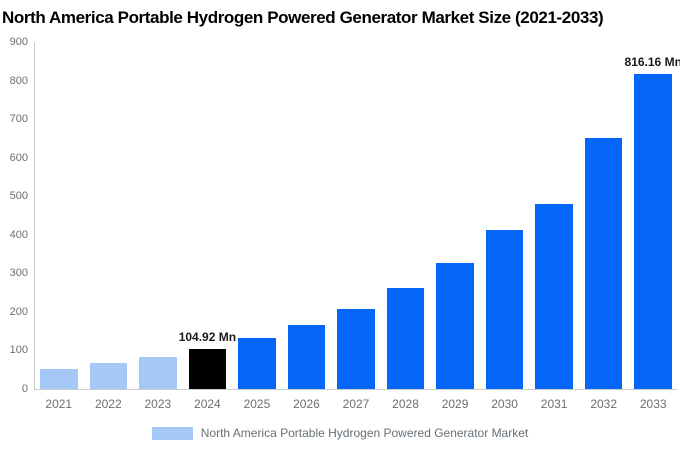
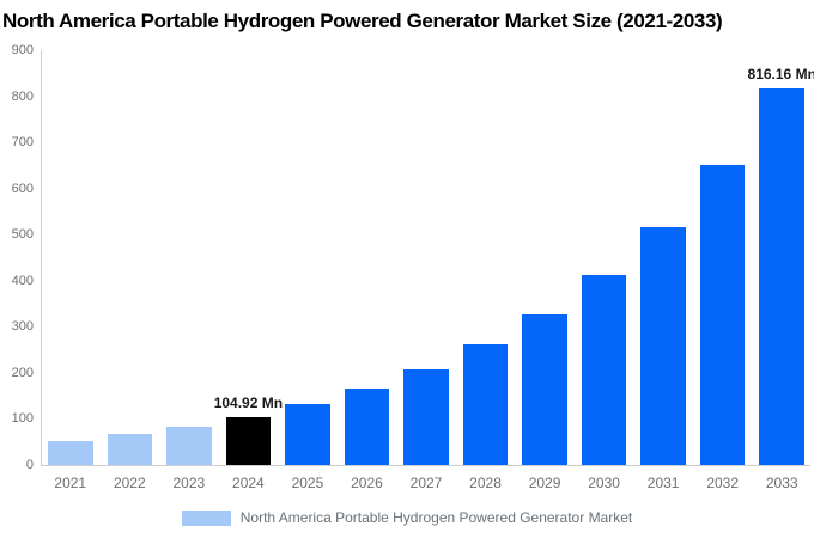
2031: 480 -> 520
